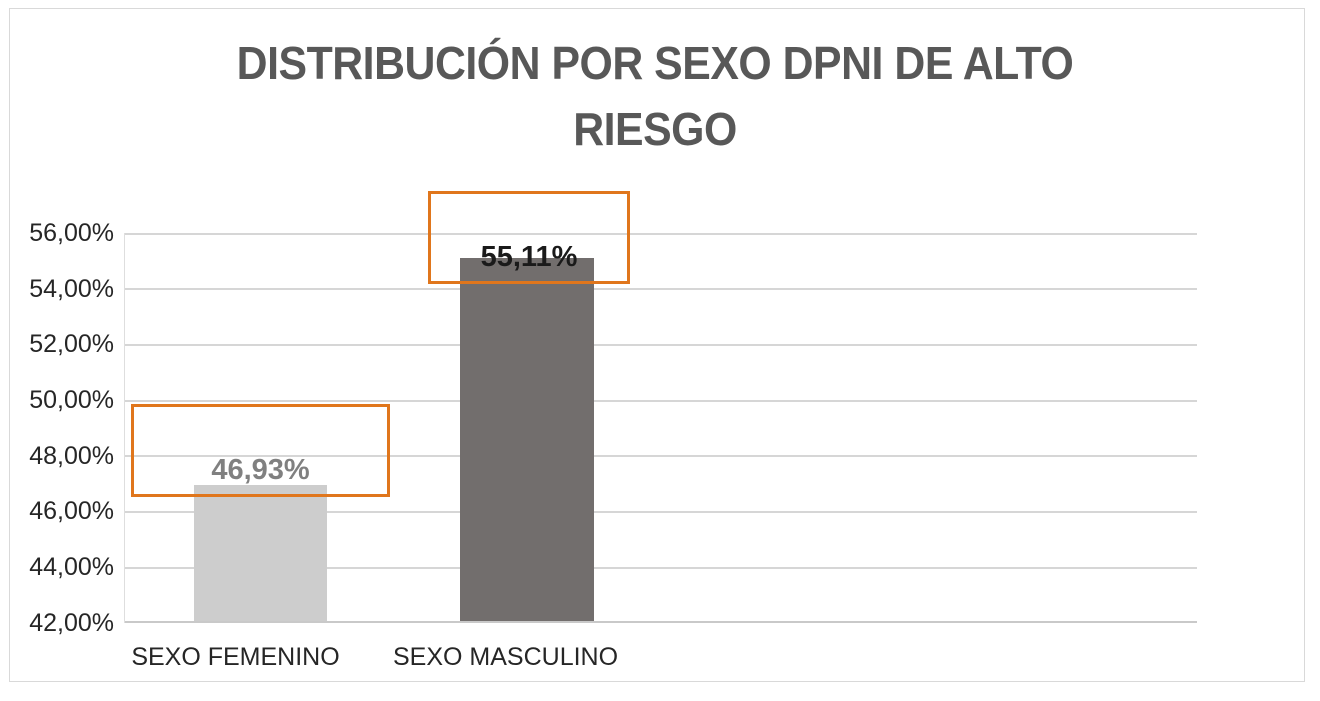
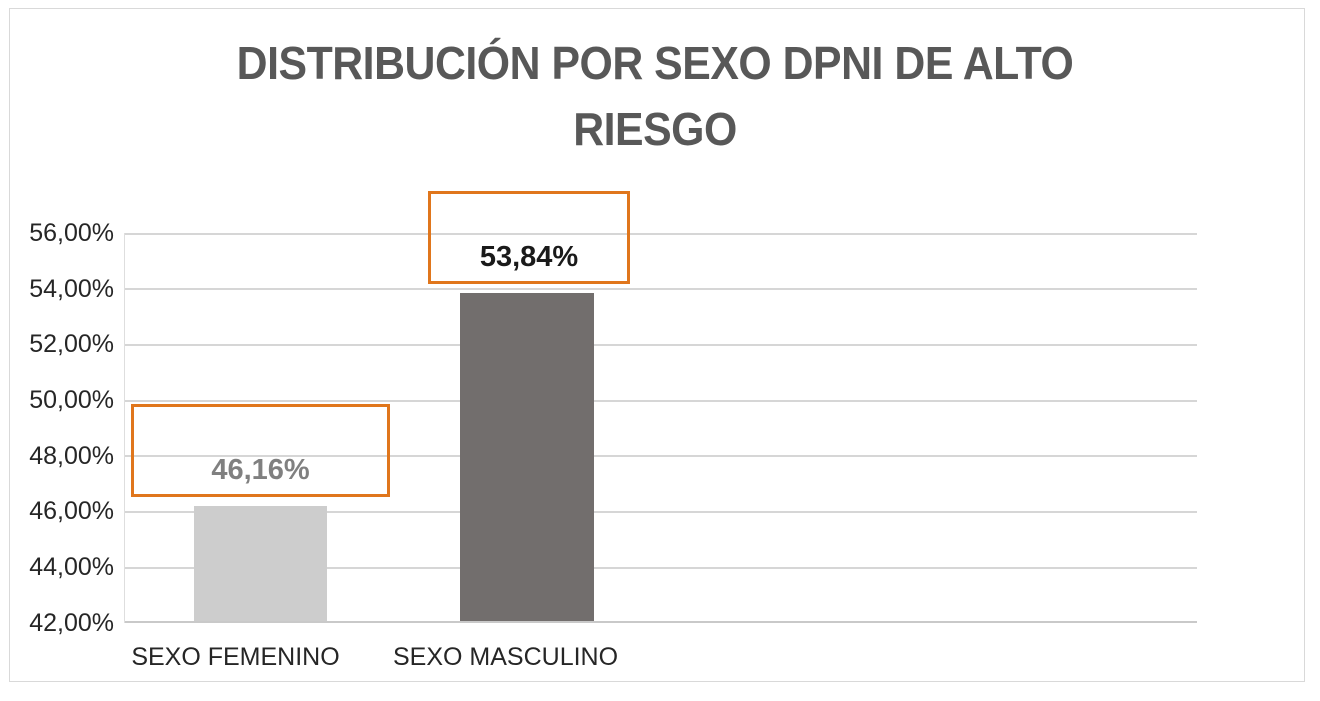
SEXO FEMENINO: 46,93% -> 46,16%
SEXO MASCULINO: 55,11% -> 53,84%
